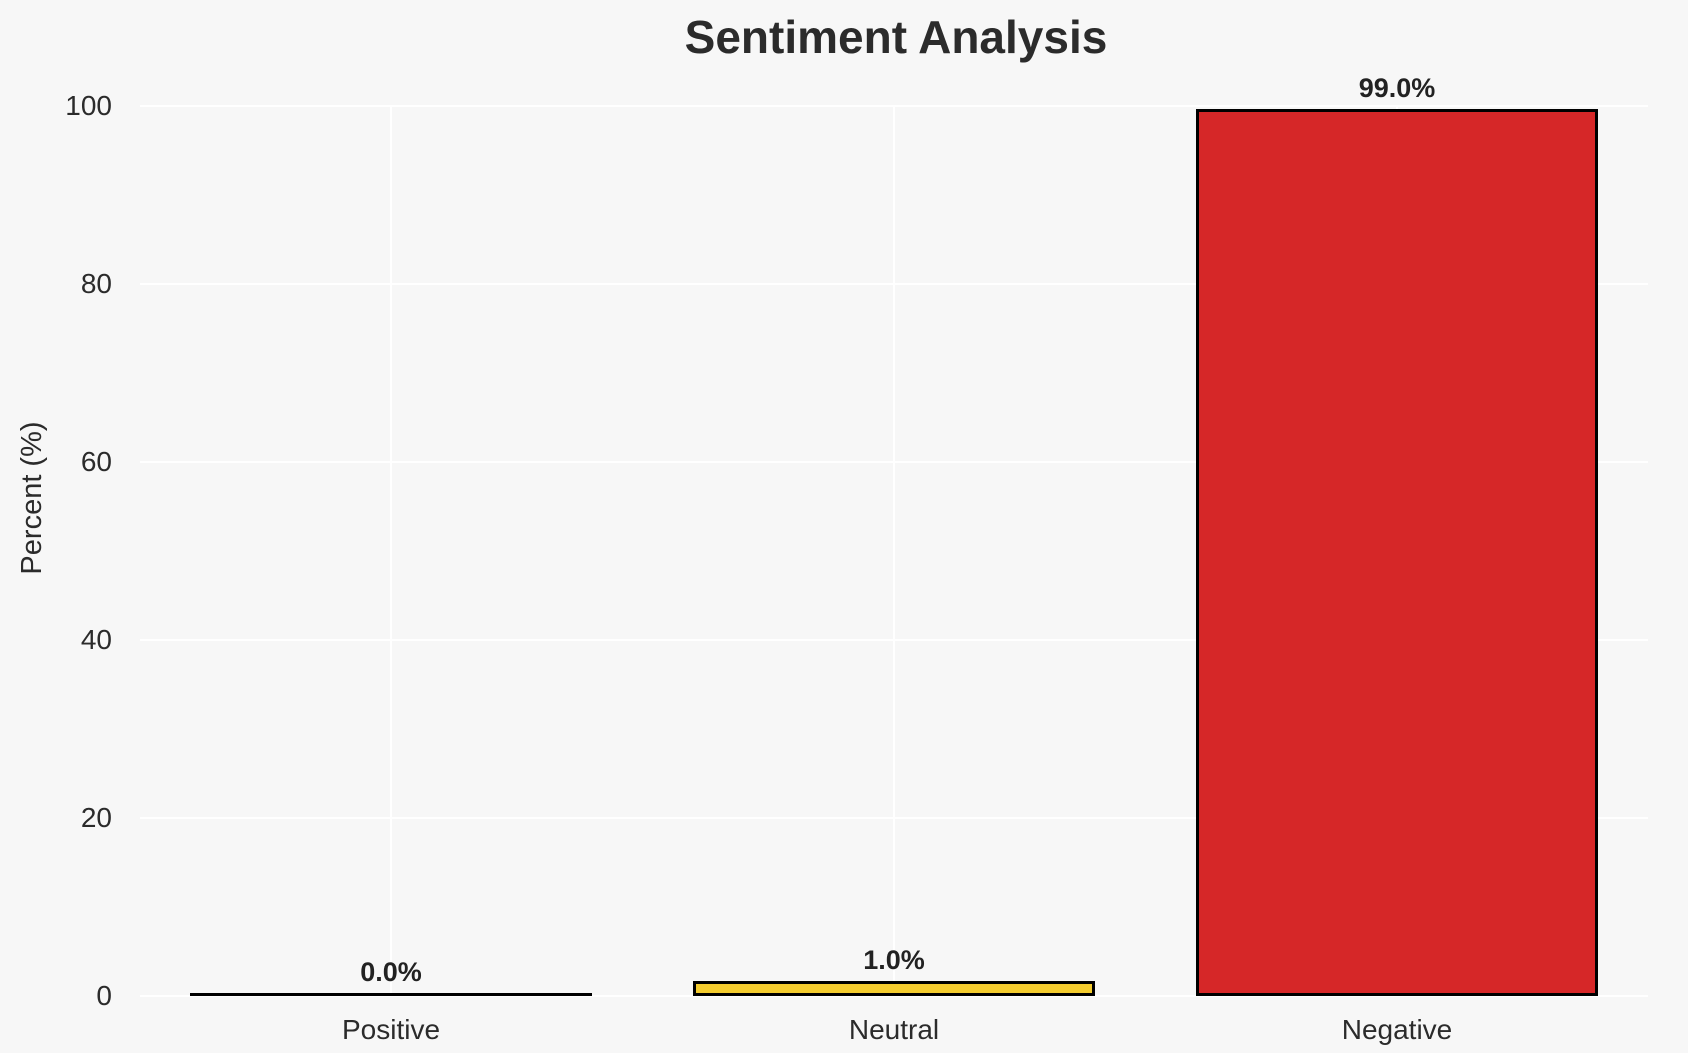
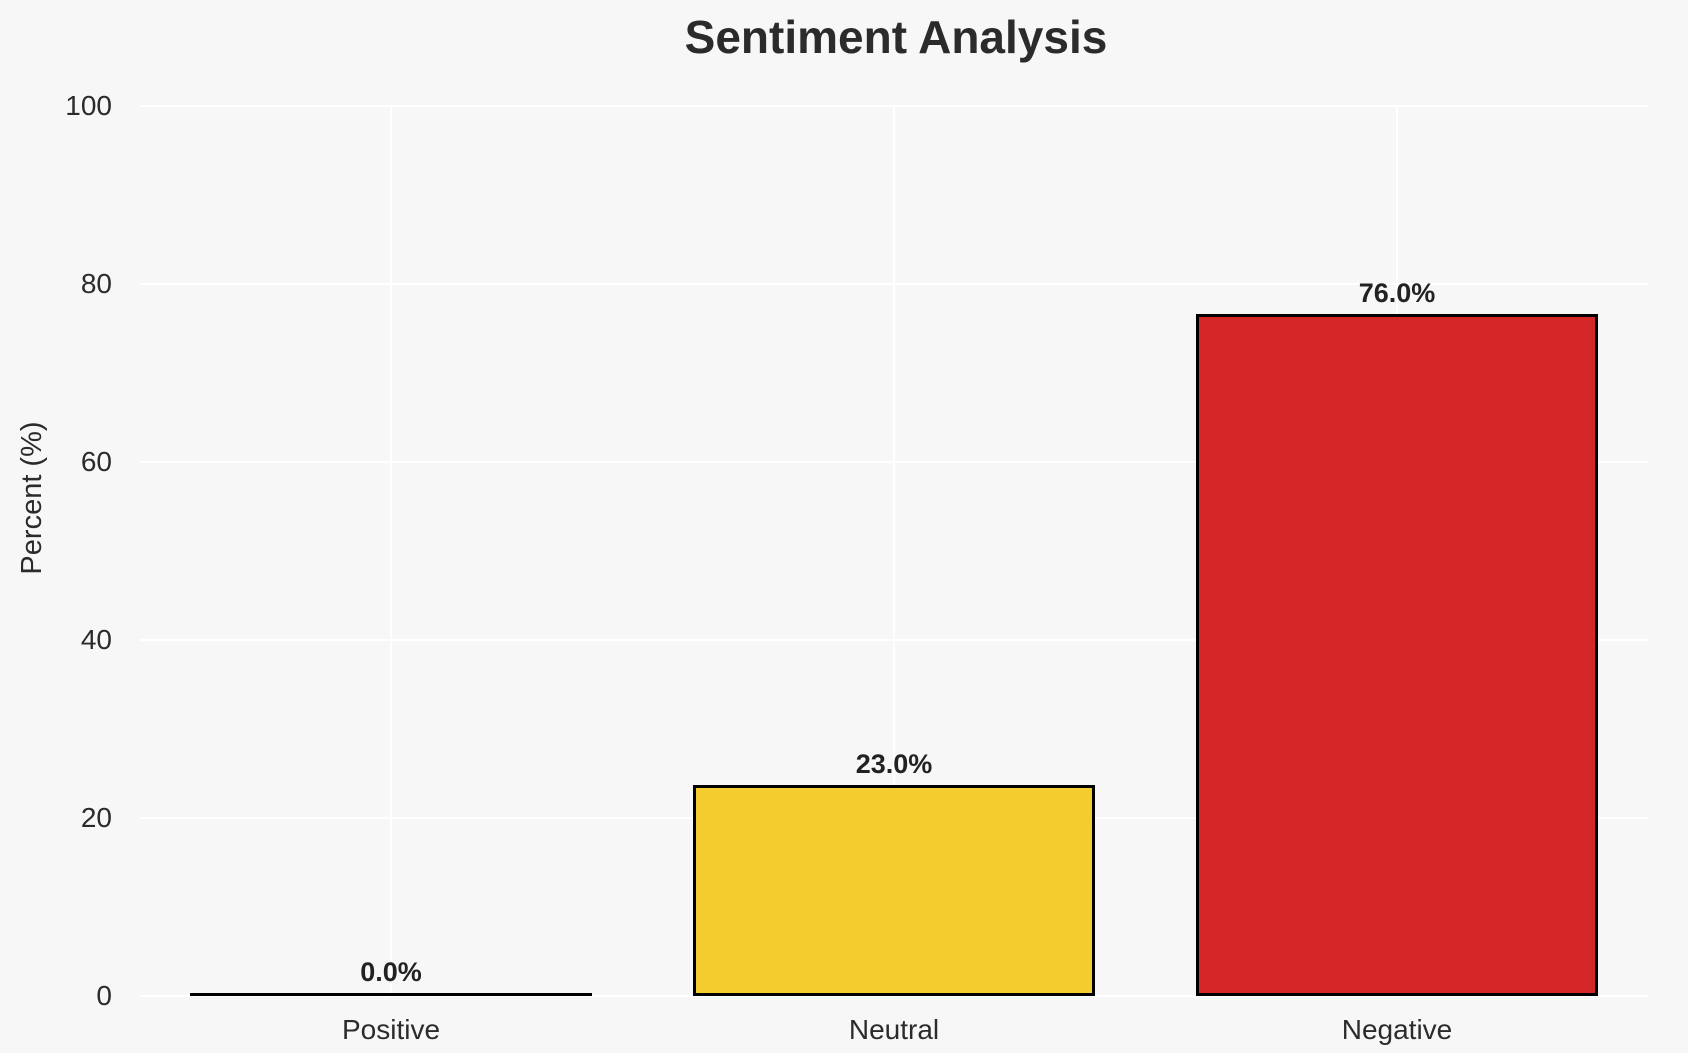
Neutral: 1.0% -> 23.0%
Negative: 99.0% -> 76.0%
